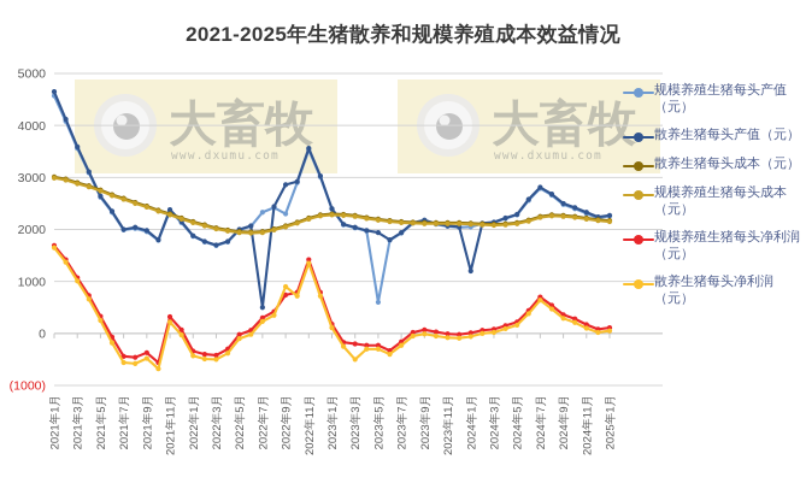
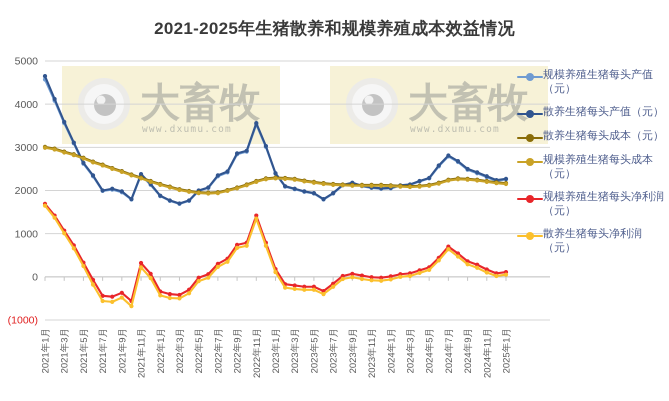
散养生猪每头产值（元）/2022年7月: 500 -> 2400
规模养殖生猪每头产值（元）/2022年9月: 2300 -> 2800
散养生猪每头净利润（元）/2022年9月: 900 -> 700
散养生猪每头净利润（元）/2023年3月: -500 -> -300
规模养殖生猪每头产值（元）/2023年5月: 600 -> 1900
散养生猪每头产值（元）/2024年1月: 1200 -> 2100
